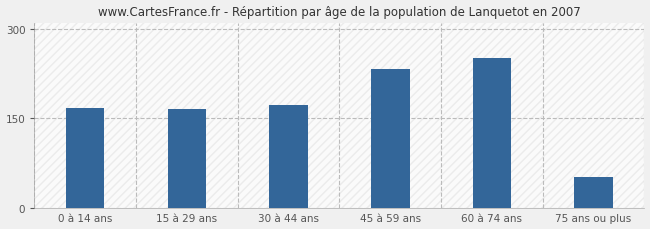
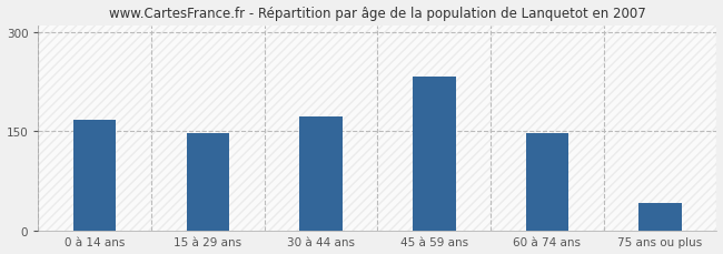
15 à 29 ans: 166 -> 147
60 à 74 ans: 252 -> 148
75 ans ou plus: 52 -> 42
